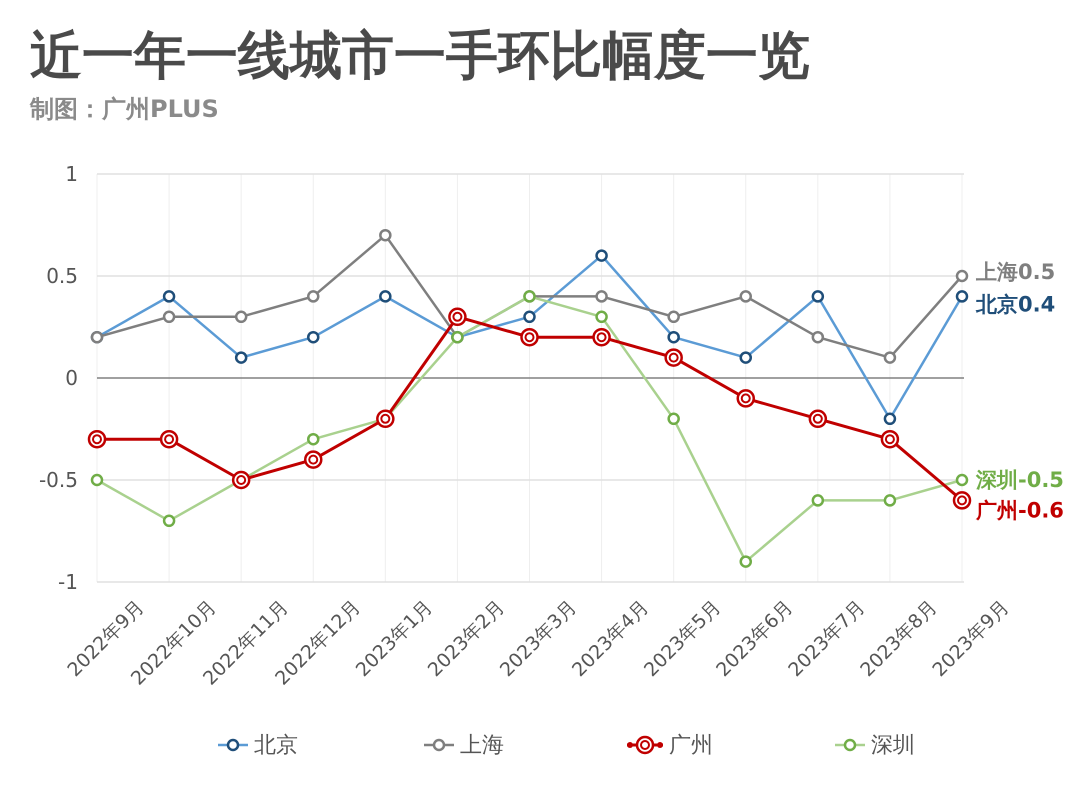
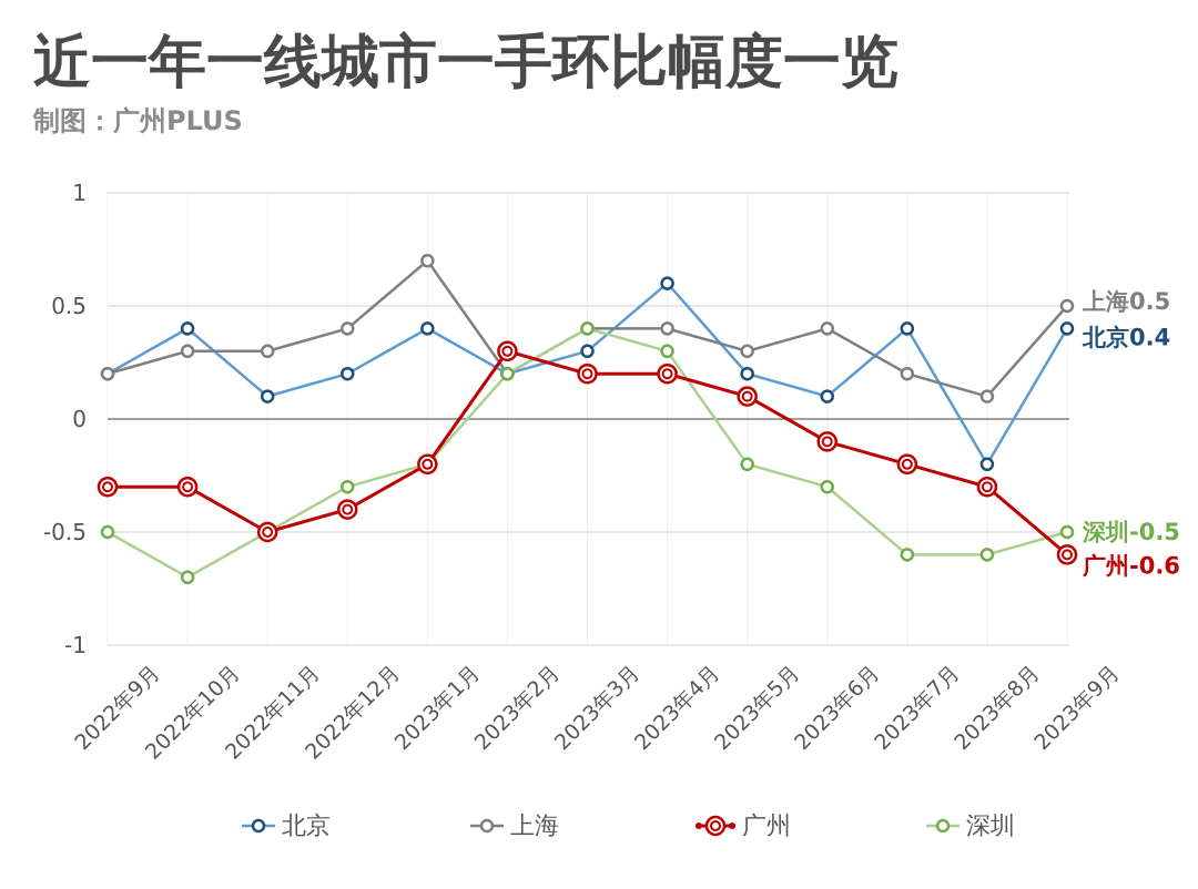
深圳/2023年6月: -0.9 -> -0.3
